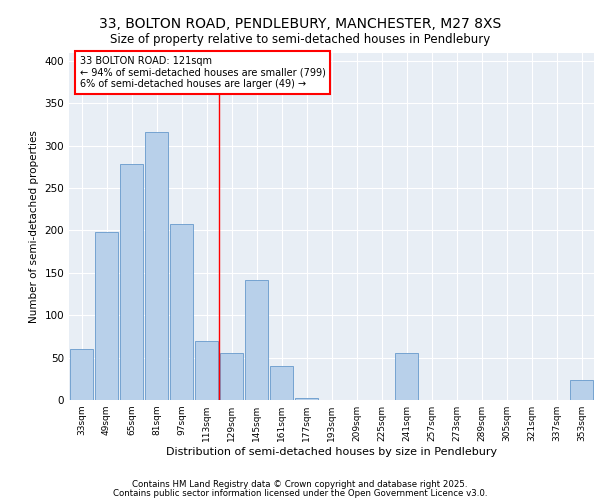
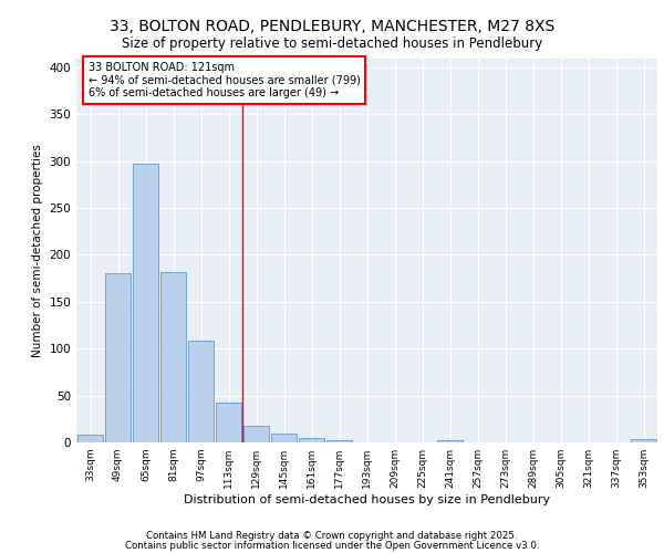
33sqm: 60 -> 8
49sqm: 198 -> 180
65sqm: 278 -> 297
81sqm: 316 -> 182
97sqm: 208 -> 108
113sqm: 70 -> 43
129sqm: 56 -> 18
145sqm: 142 -> 9
161sqm: 40 -> 5
241sqm: 56 -> 2
353sqm: 24 -> 4
